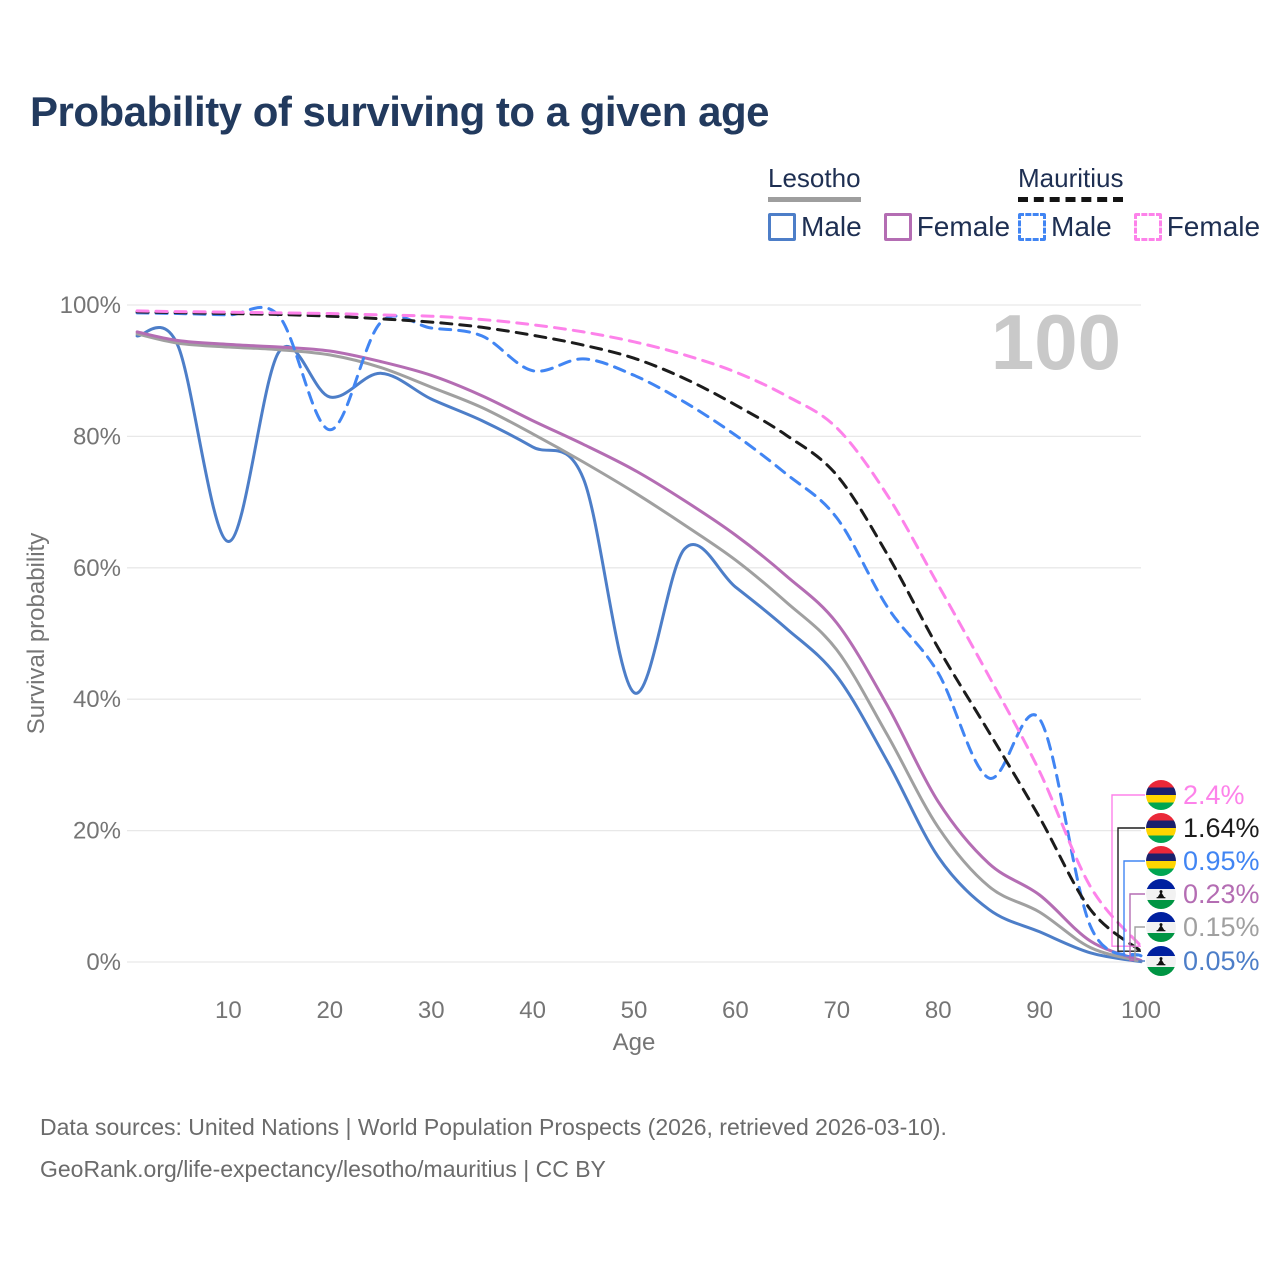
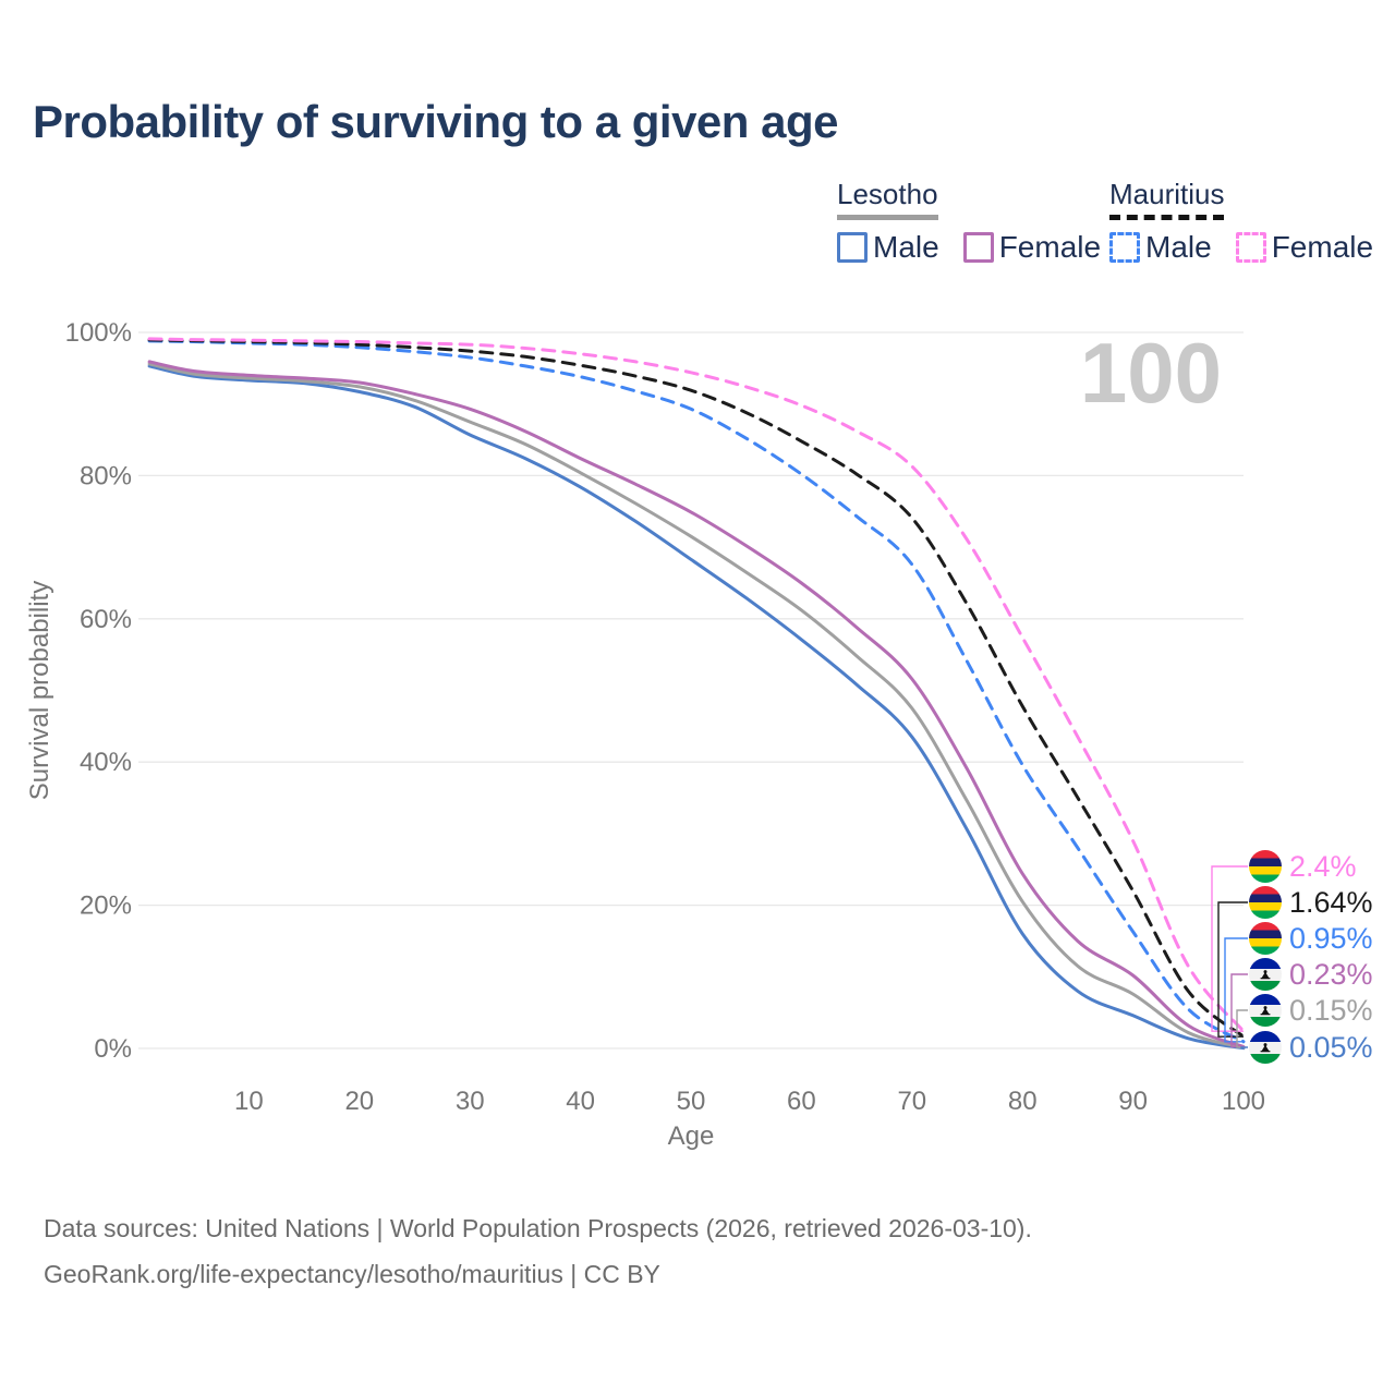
Lesotho Male/10: 64% -> 93%
Mauritius Male/20: 81% -> 98%
Lesotho Male/20: 86% -> 92%
Mauritius Male/40: 90% -> 94%
Lesotho Male/50: 41% -> 68%
Mauritius Male/80: 44% -> 40%
Mauritius Male/90: 37% -> 16%
